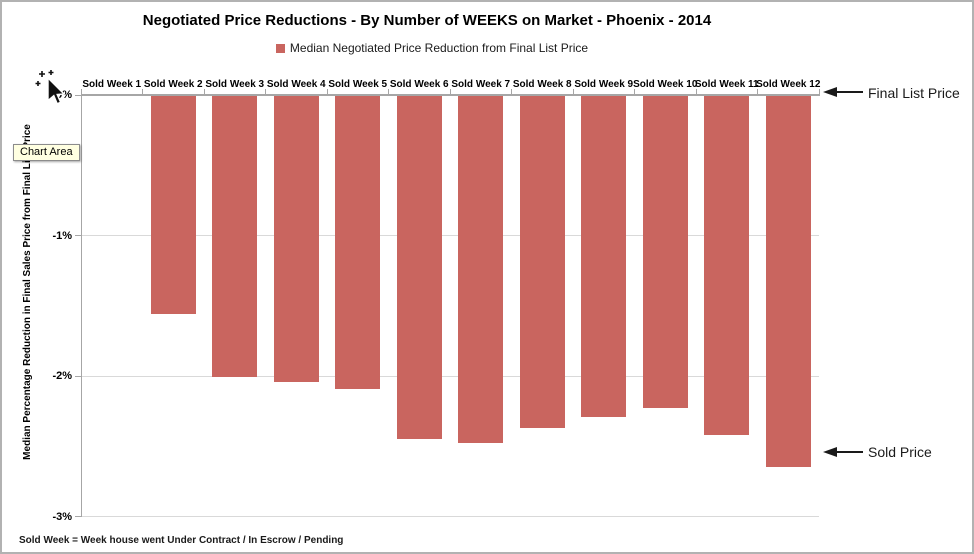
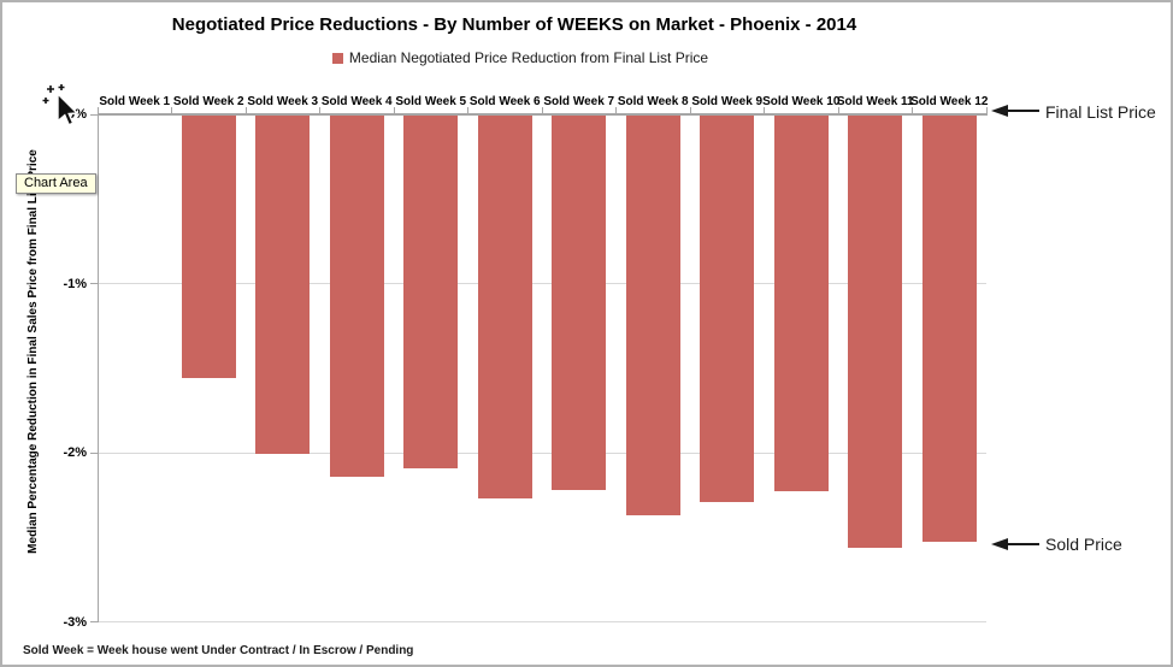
Sold Week 4: -2.04% -> -2.14%
Sold Week 6: -2.45% -> -2.27%
Sold Week 7: -2.48% -> -2.22%
Sold Week 11: -2.42% -> -2.56%
Sold Week 12: -2.65% -> -2.53%
